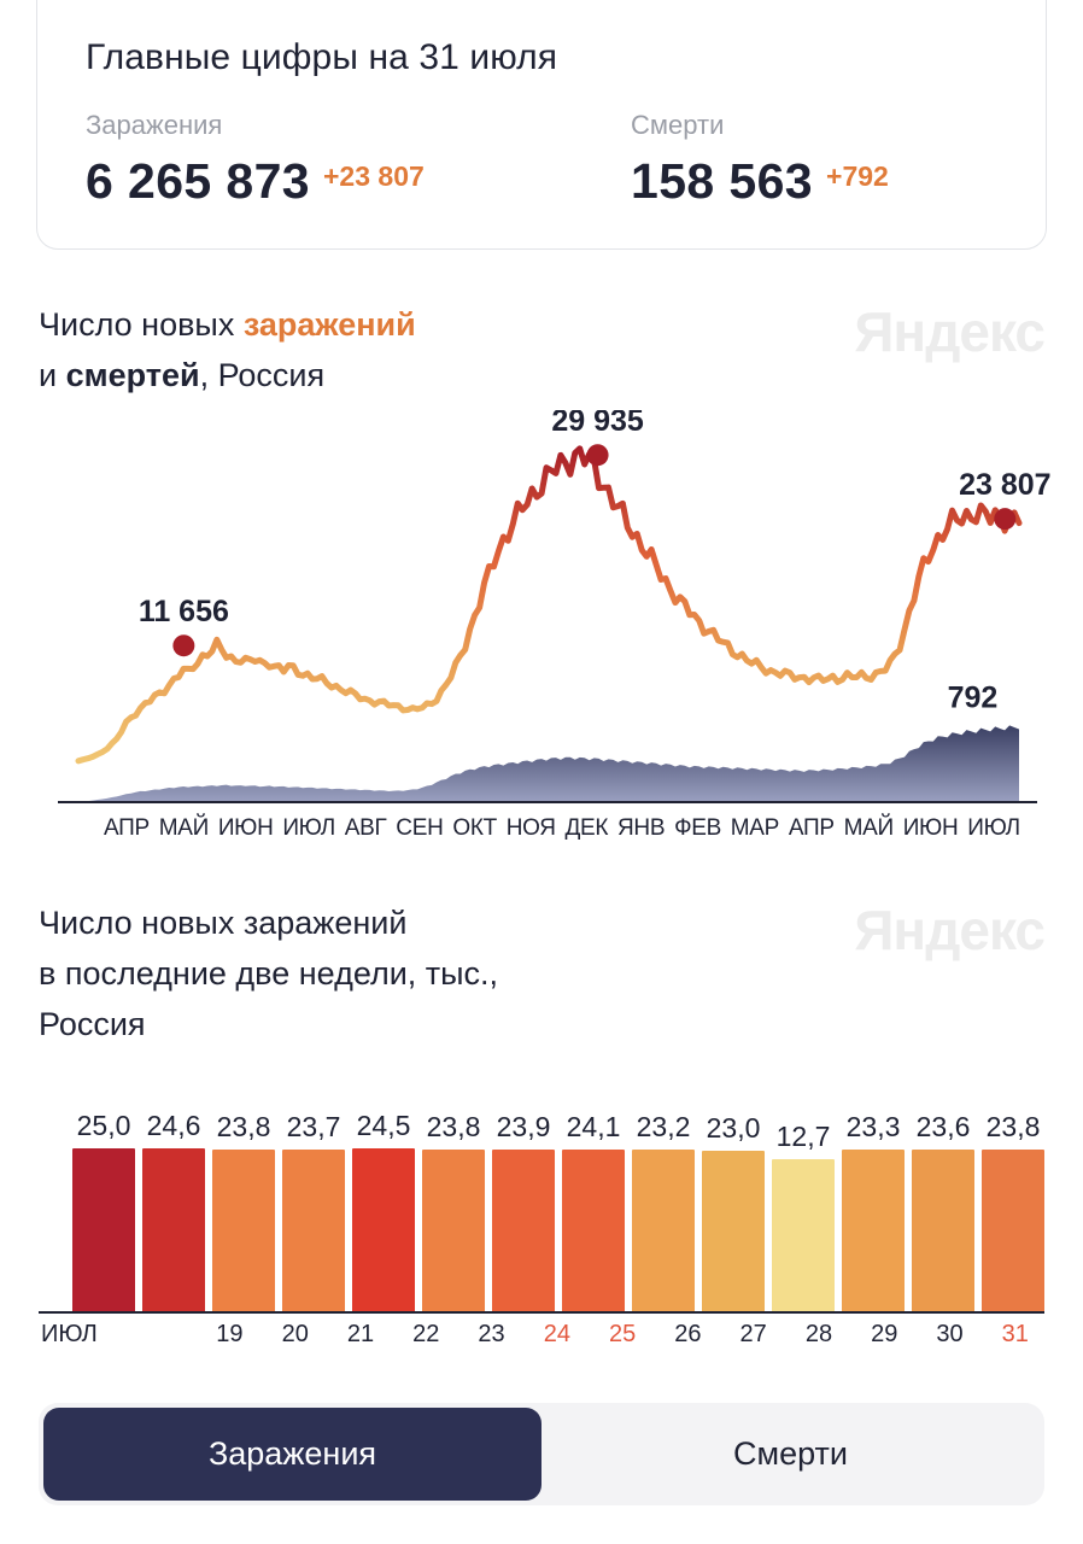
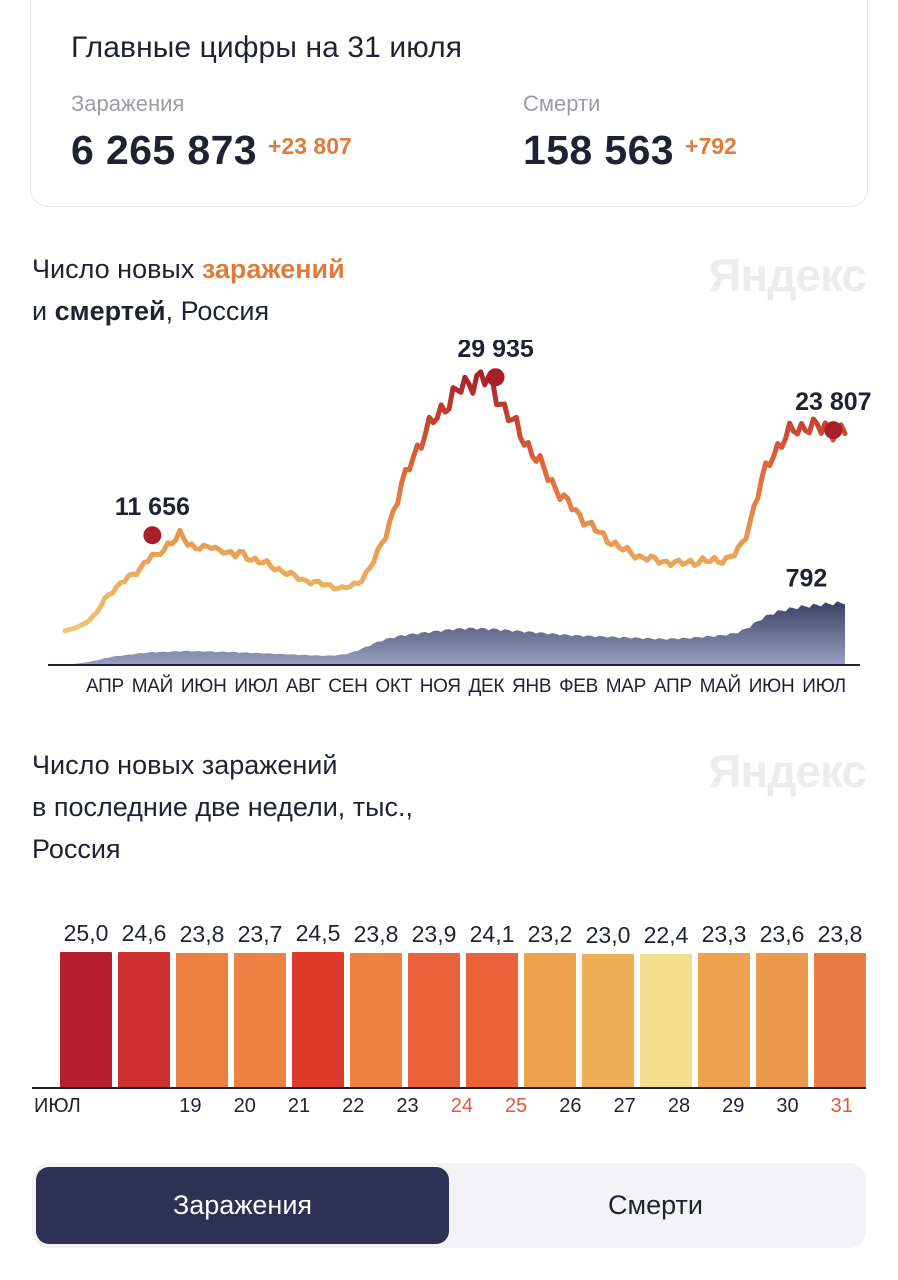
Число новых заражений в последние две недели, тыс., Россия/28: 12,7 -> 22,4
